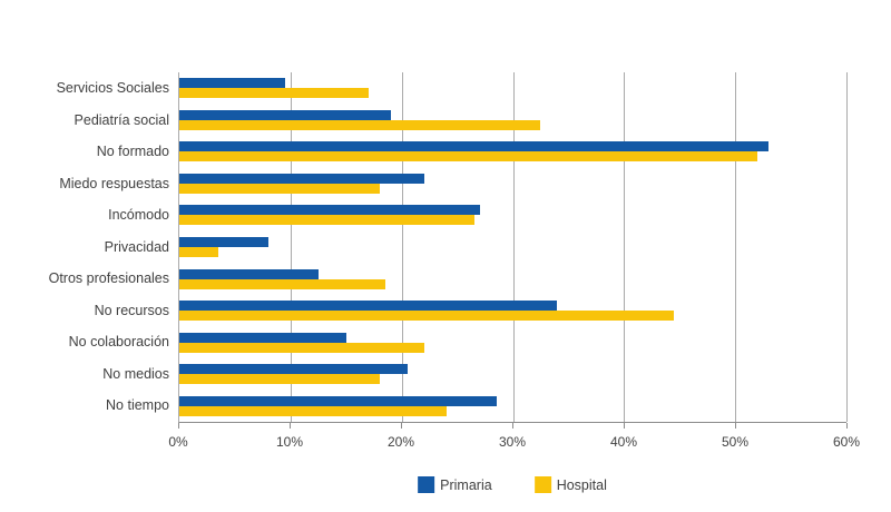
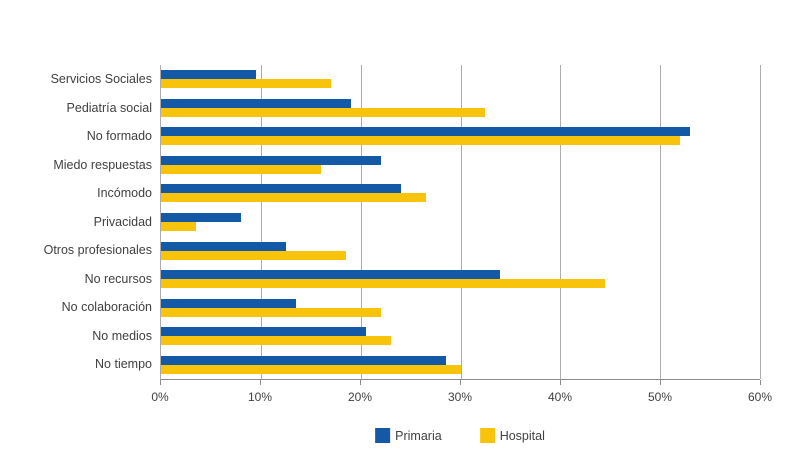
Hospital/Miedo respuestas: 18% -> 16%
Primaria/Incómodo: 27% -> 24%
Primaria/No colaboración: 15% -> 14%
Hospital/No medios: 18% -> 23%
Hospital/No tiempo: 24% -> 30%
